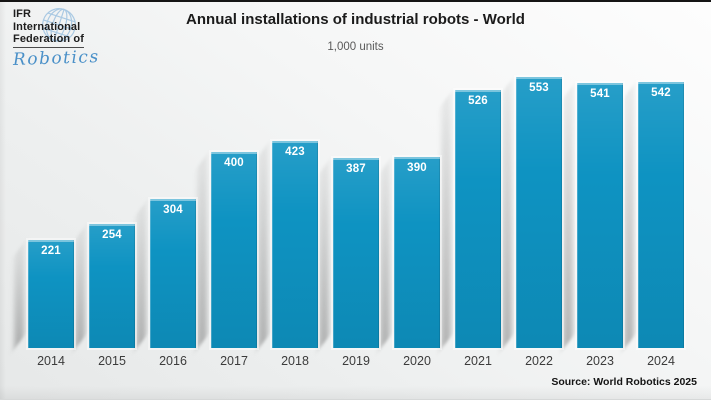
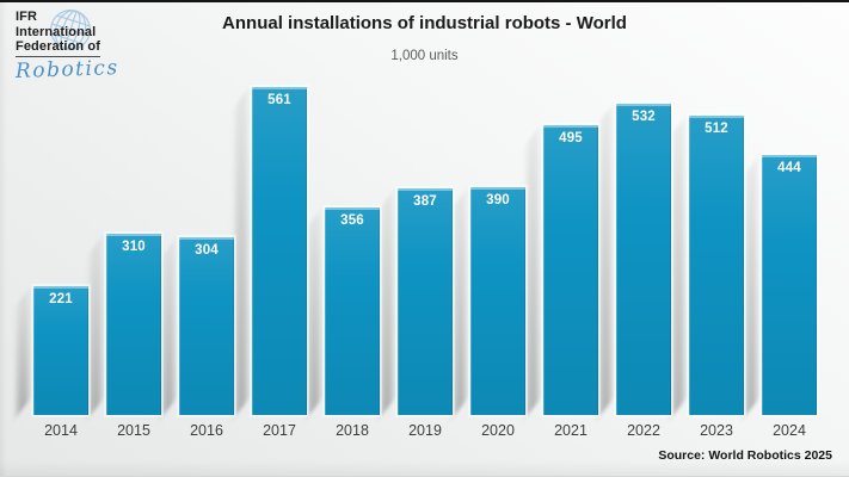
2015: 254 -> 310
2017: 400 -> 561
2018: 423 -> 356
2021: 526 -> 495
2022: 553 -> 532
2023: 541 -> 512
2024: 542 -> 444
